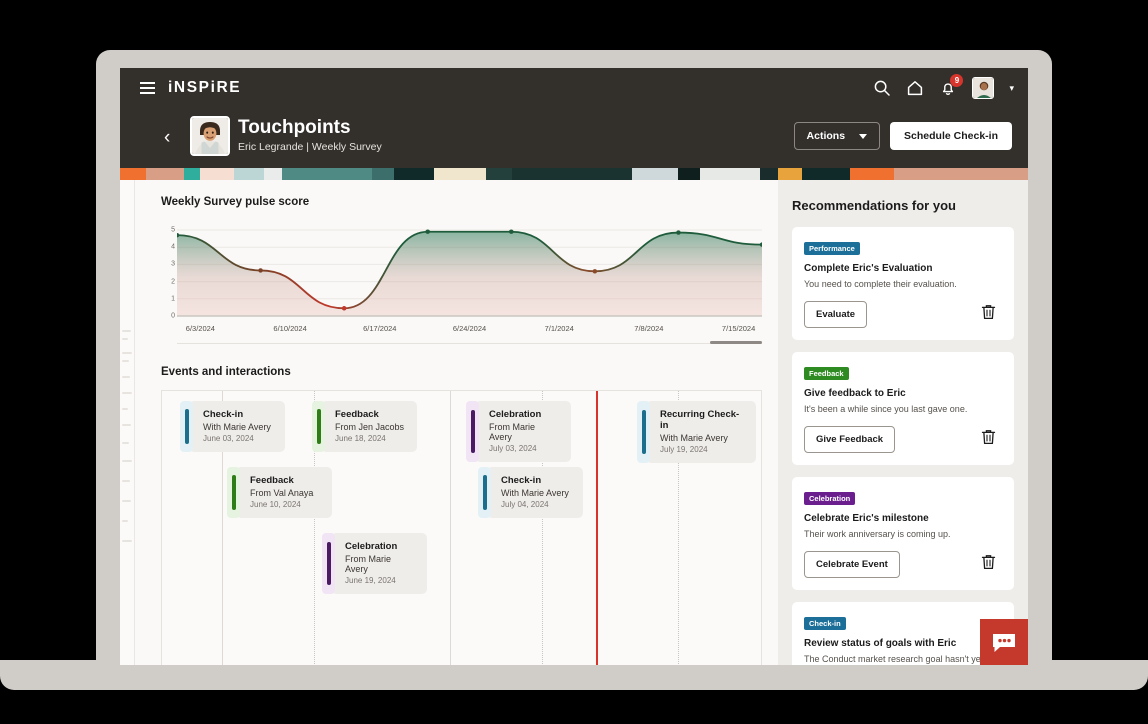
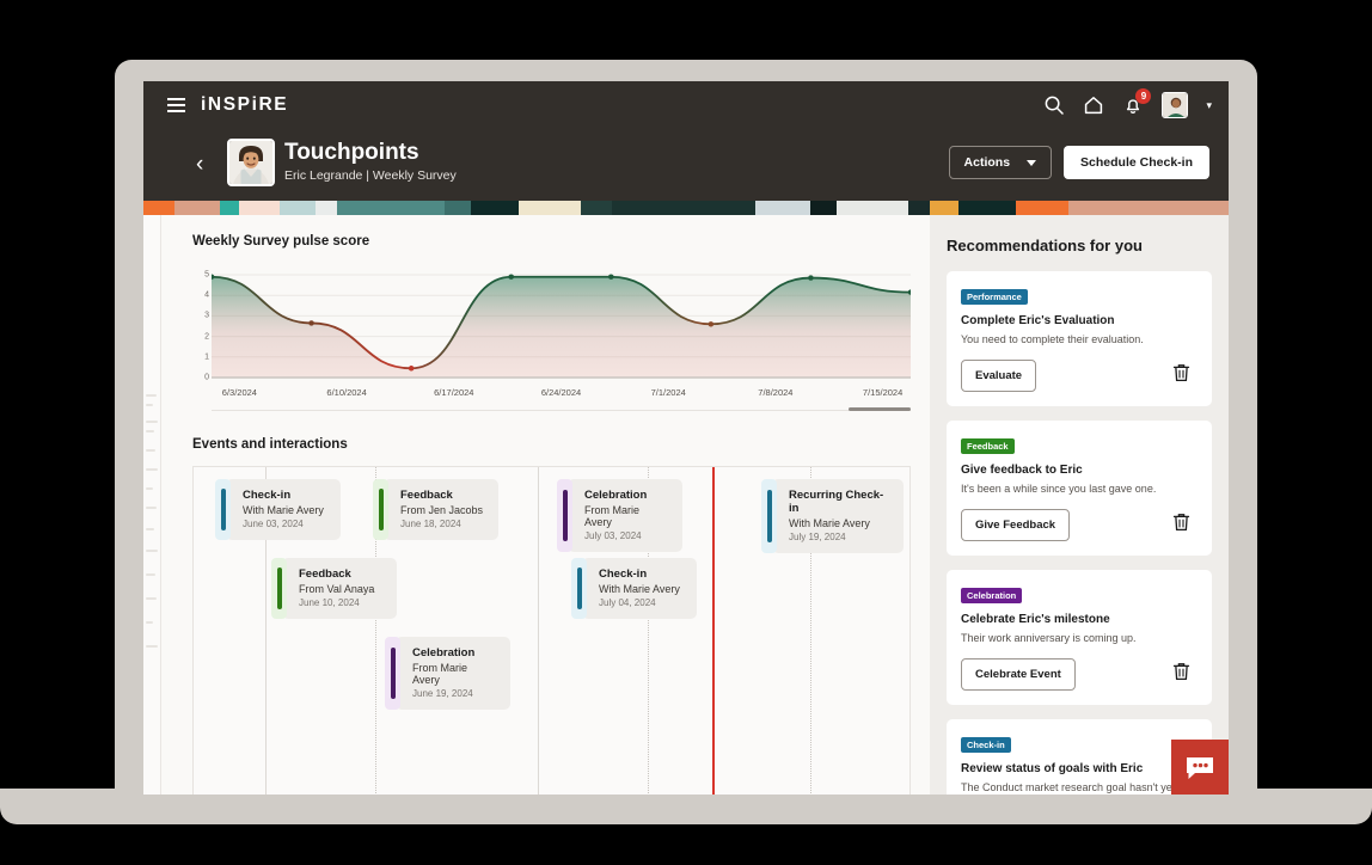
6/3/2024: 4.7 -> 4.9
